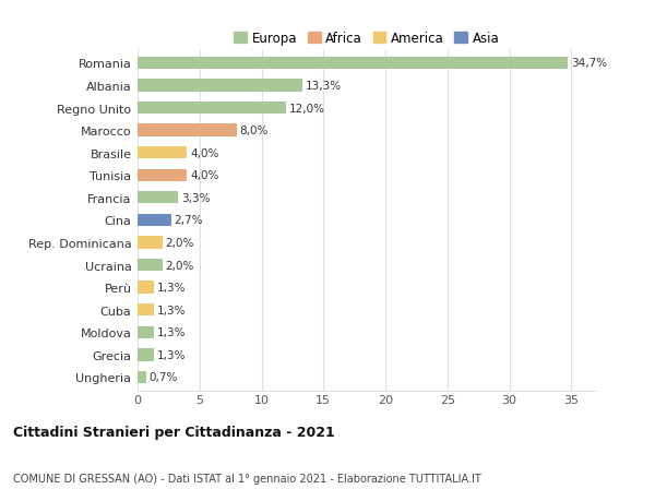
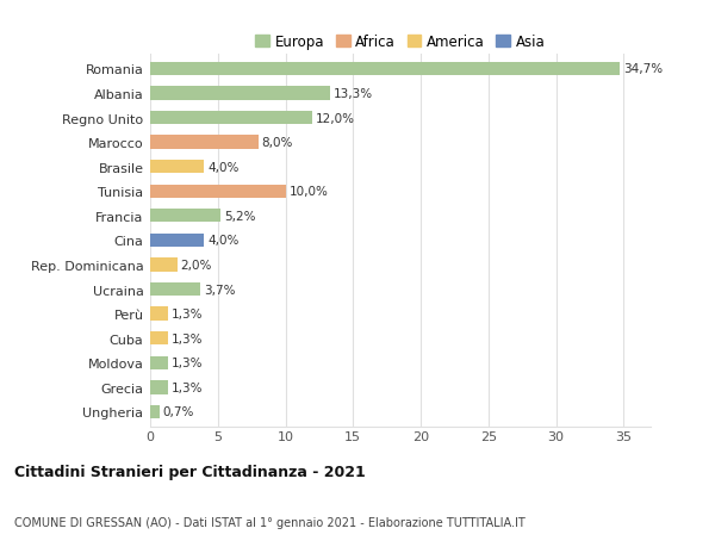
Tunisia: 4,0% -> 10,0%
Francia: 3,3% -> 5,2%
Cina: 2,7% -> 4,0%
Ucraina: 2,0% -> 3,7%
